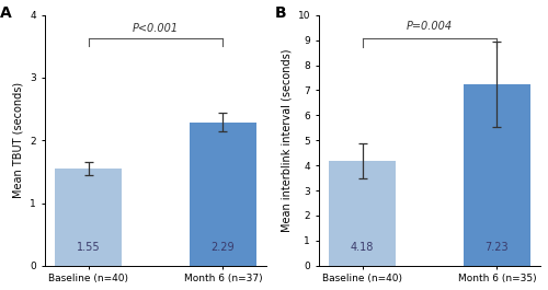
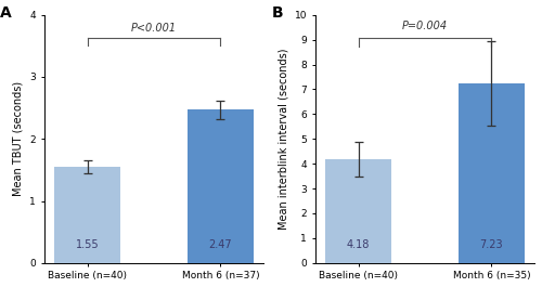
Month 6 (n=37): 2.29 -> 2.47
